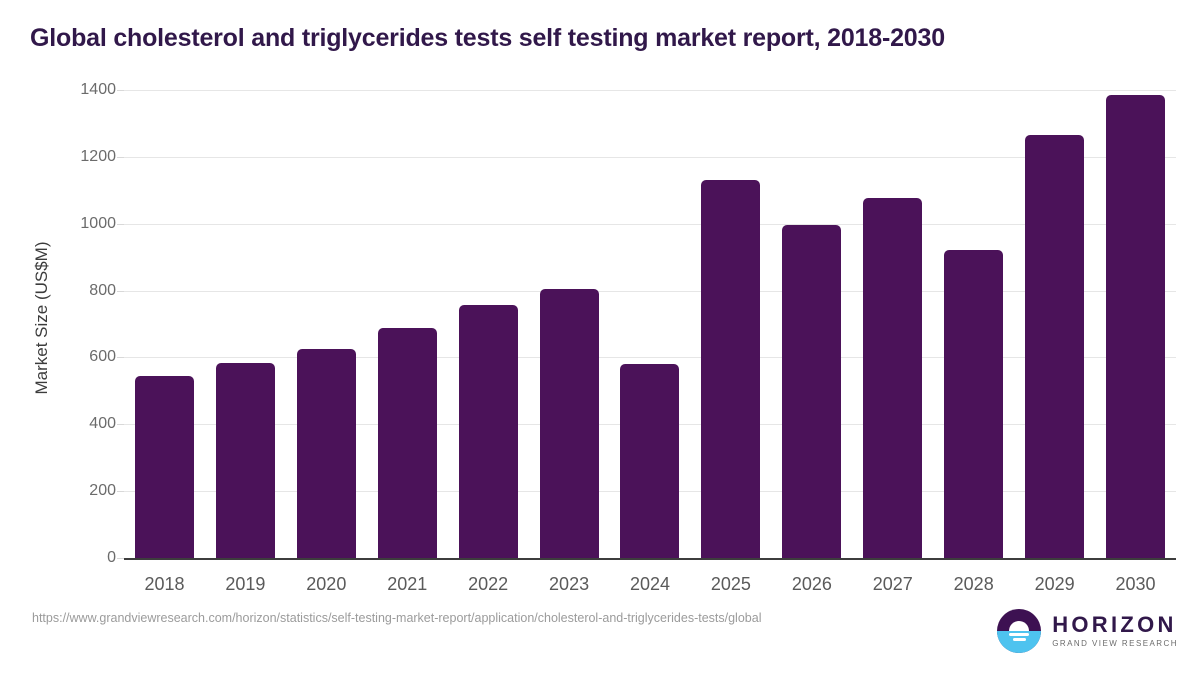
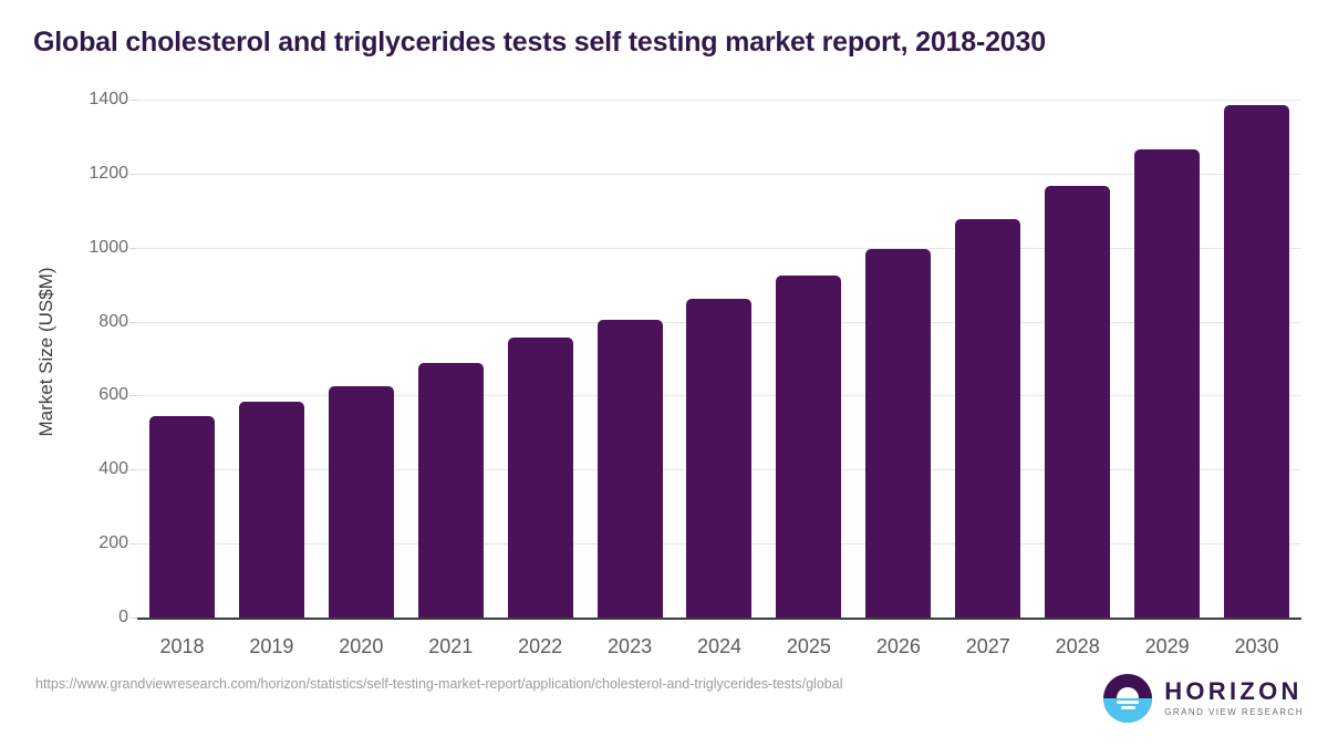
2024: 580 -> 860
2025: 1130 -> 920
2028: 920 -> 1170
